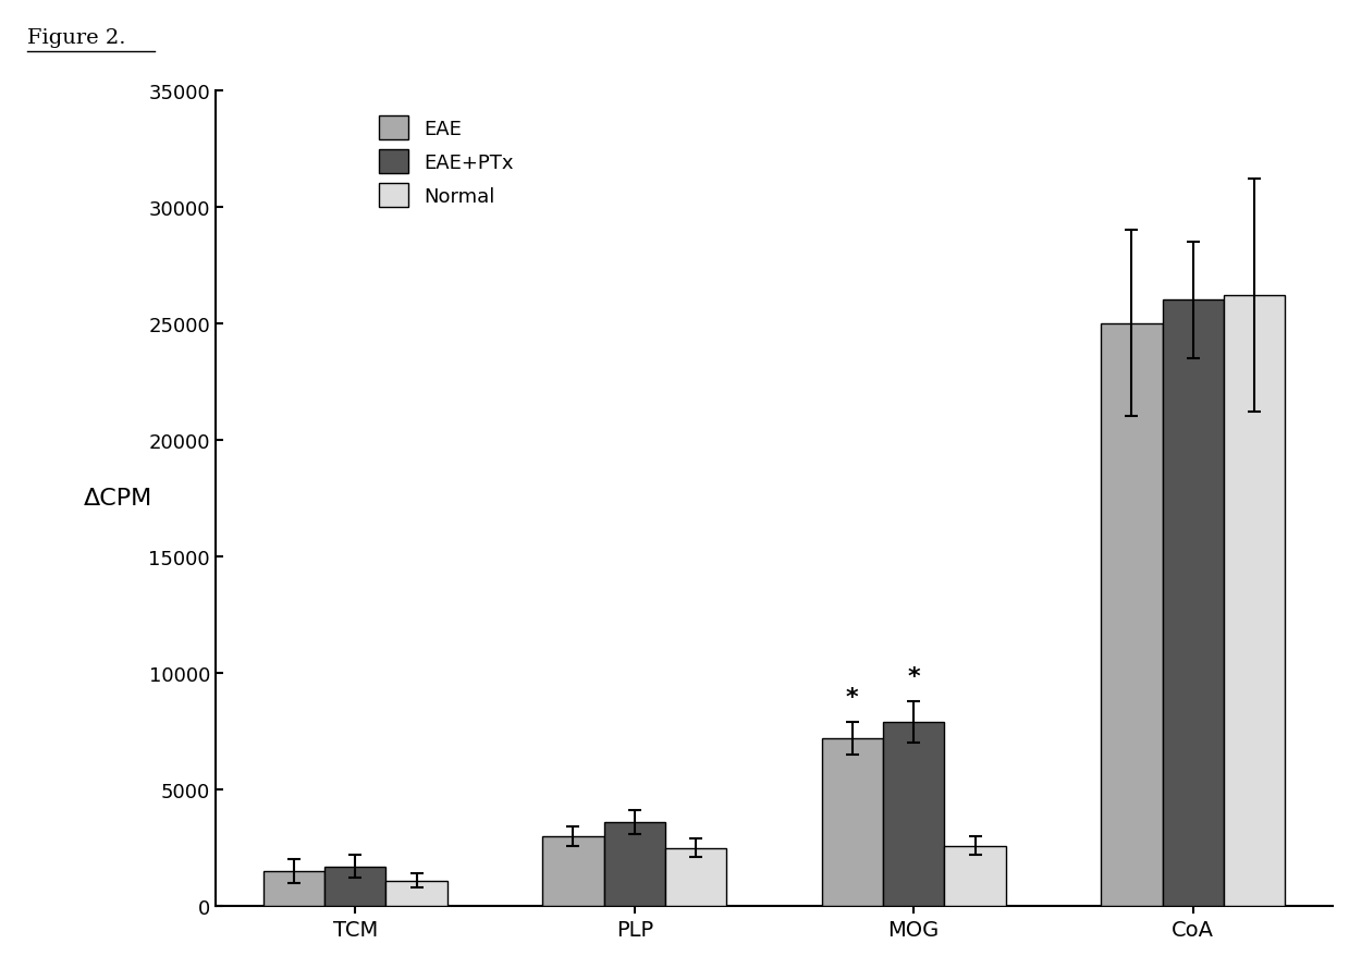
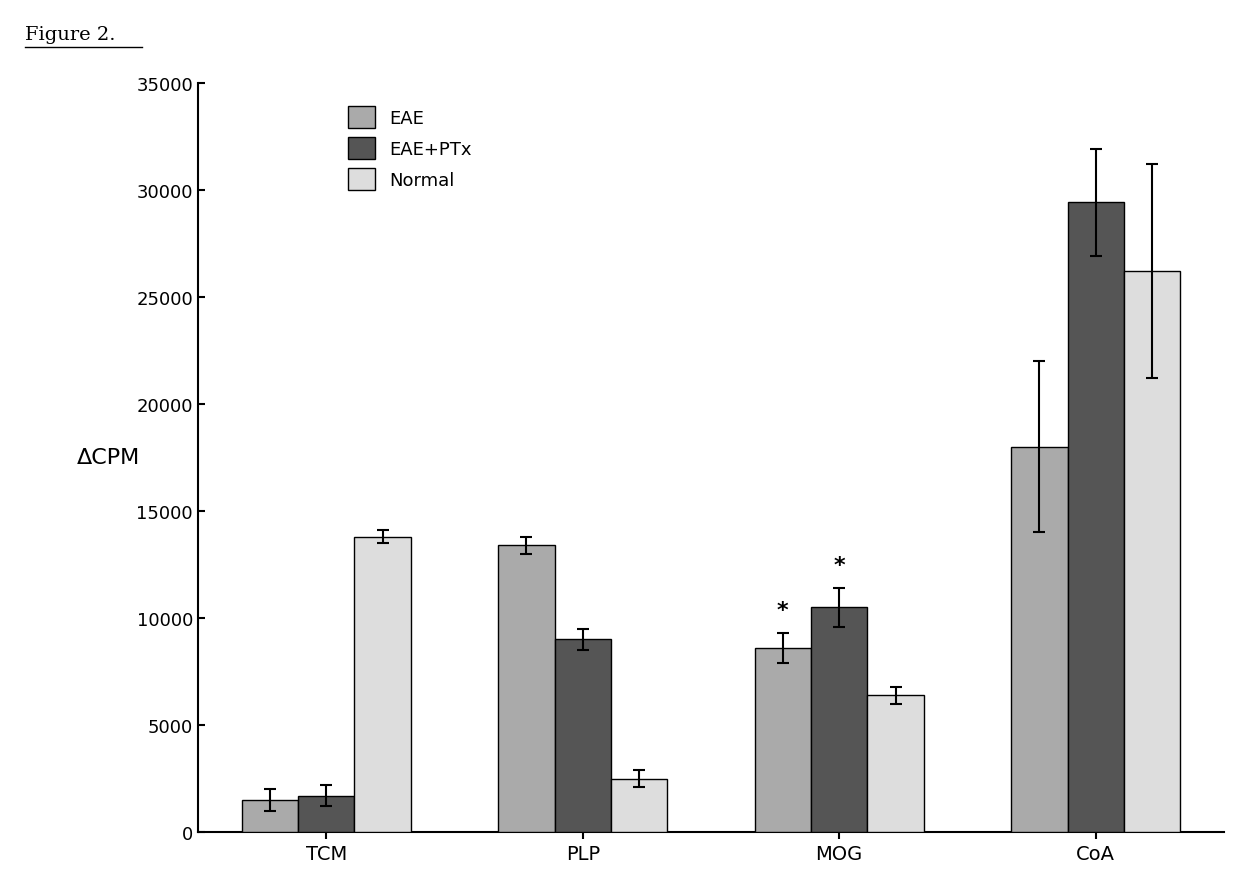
Normal/TCM: 1100 -> 13800
EAE/PLP: 3000 -> 13400
EAE+PTx/PLP: 3600 -> 9000
EAE/MOG: 7200 -> 8600
EAE+PTx/MOG: 7900 -> 10500
Normal/MOG: 2600 -> 6400
EAE/CoA: 25000 -> 18000
EAE+PTx/CoA: 26000 -> 29400
